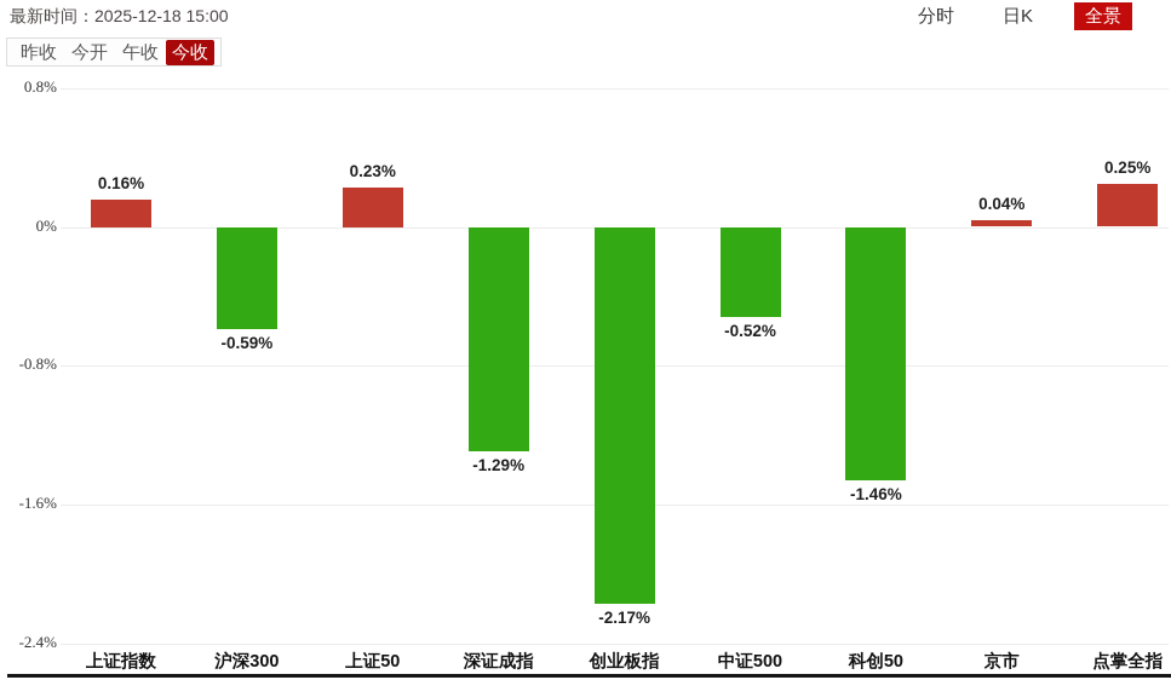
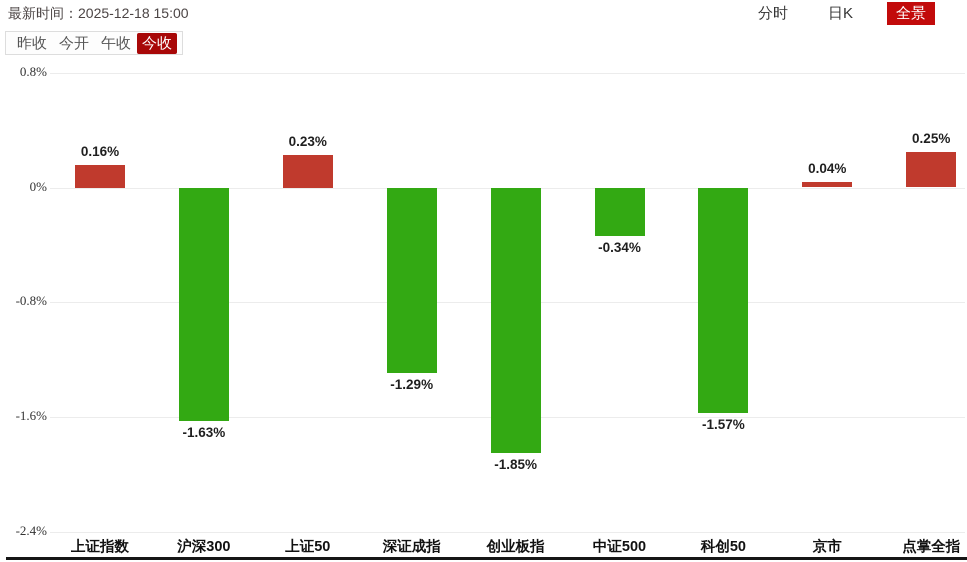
沪深300: -0.59% -> -1.63%
创业板指: -2.17% -> -1.85%
中证500: -0.52% -> -0.34%
科创50: -1.46% -> -1.57%
